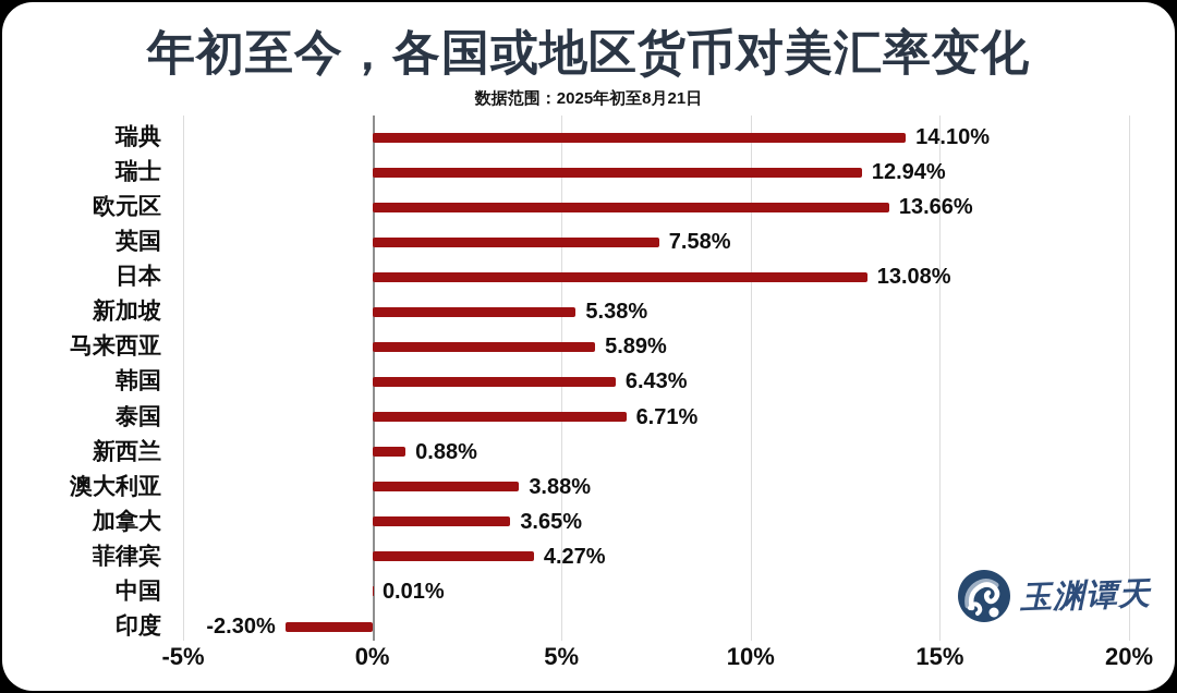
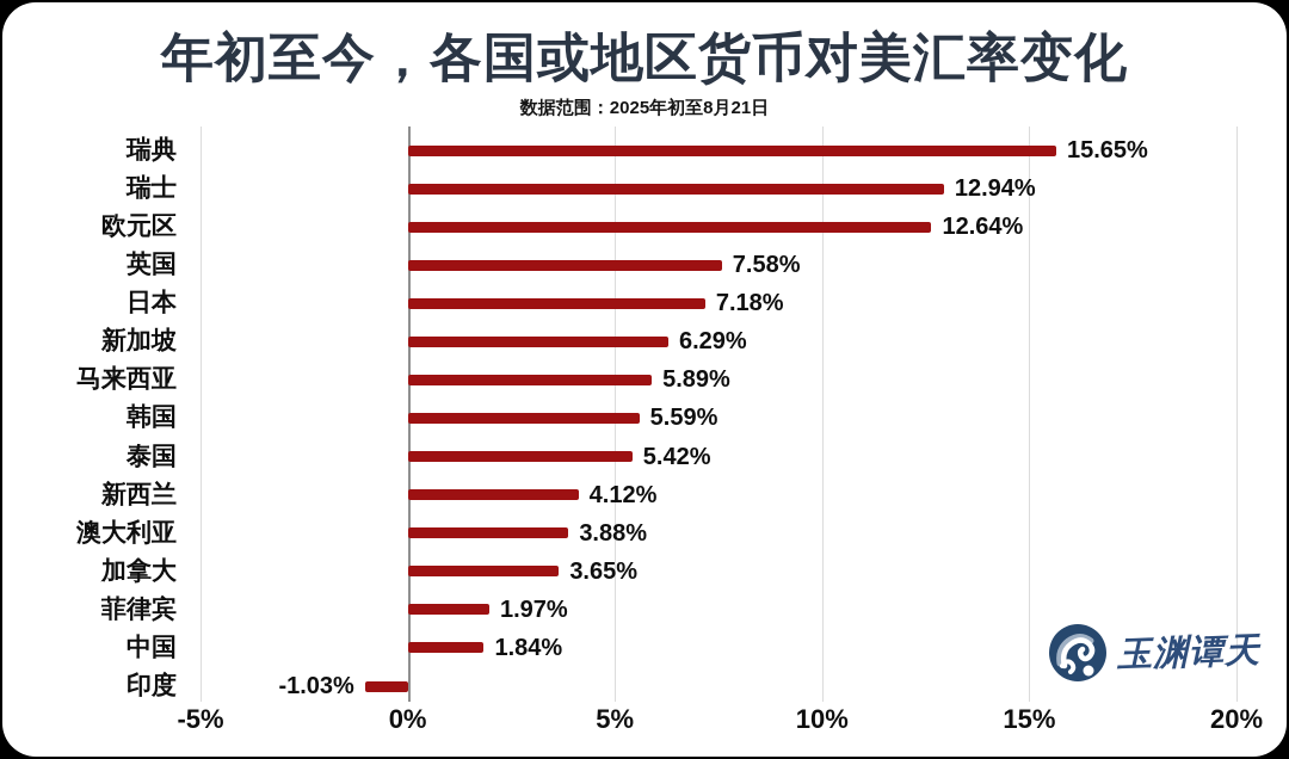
瑞典: 14.10% -> 15.65%
欧元区: 13.66% -> 12.64%
日本: 13.08% -> 7.18%
新加坡: 5.38% -> 6.29%
韩国: 6.43% -> 5.59%
泰国: 6.71% -> 5.42%
新西兰: 0.88% -> 4.12%
菲律宾: 4.27% -> 1.97%
中国: 0.01% -> 1.84%
印度: -2.30% -> -1.03%
